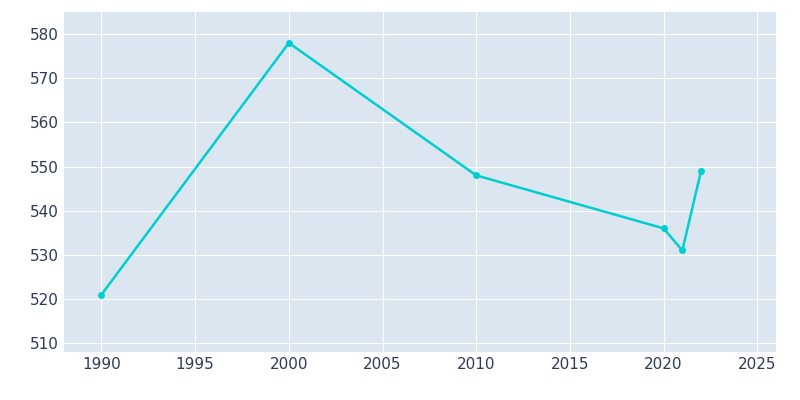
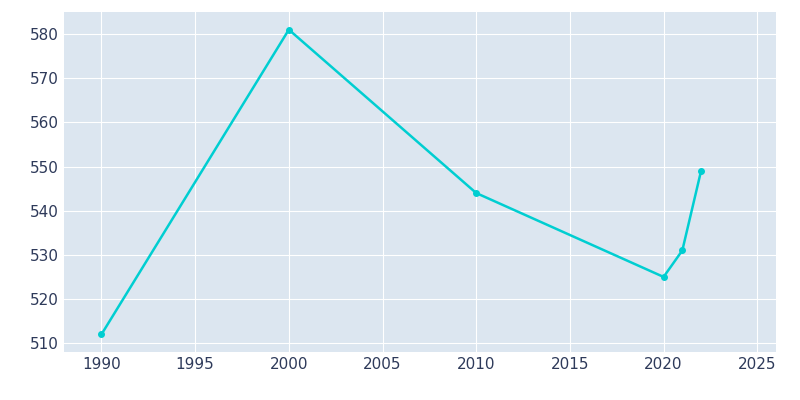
1990: 521 -> 512
2000: 578 -> 581
2010: 548 -> 544
2020: 536 -> 525
